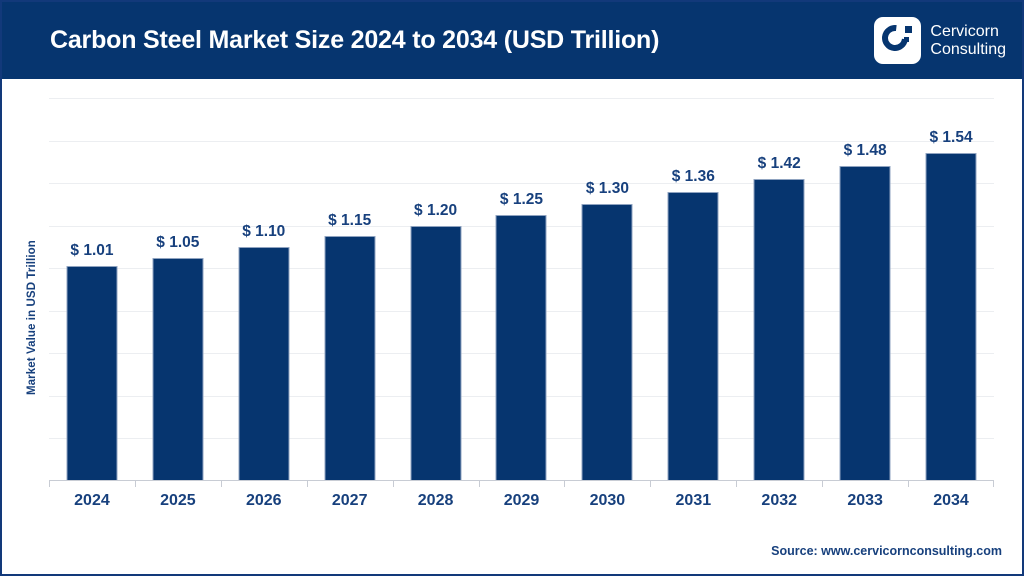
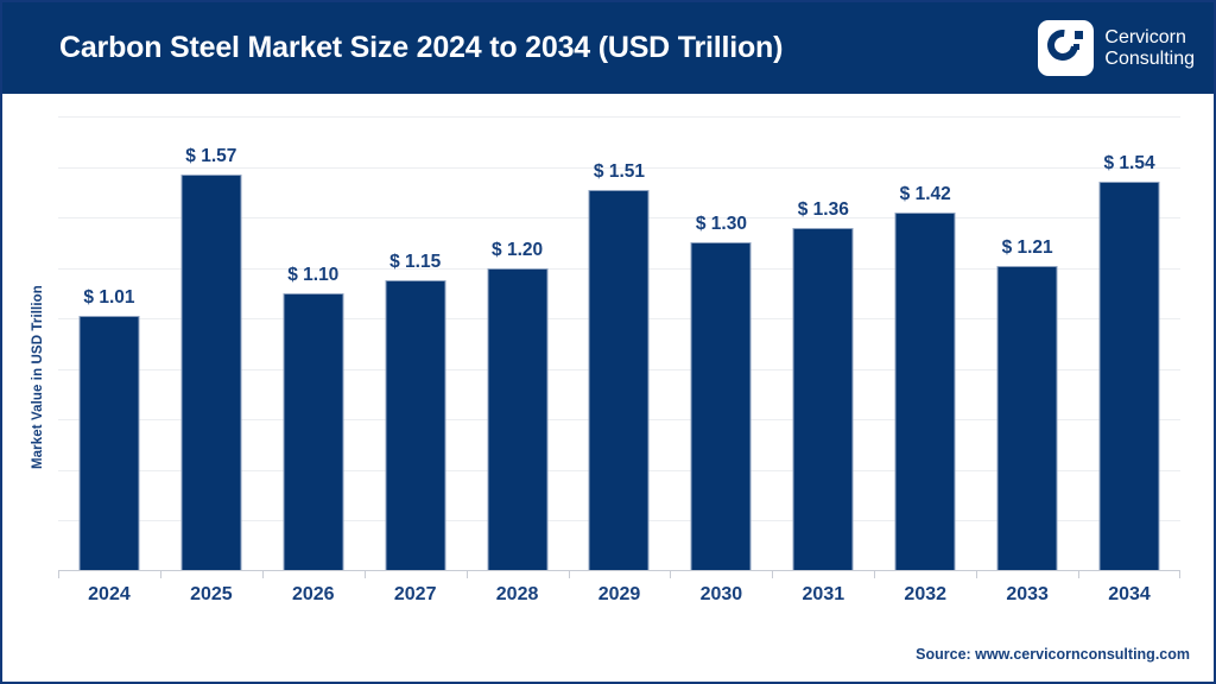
2025: 1.05 -> 1.57
2029: 1.25 -> 1.51
2033: 1.48 -> 1.21
